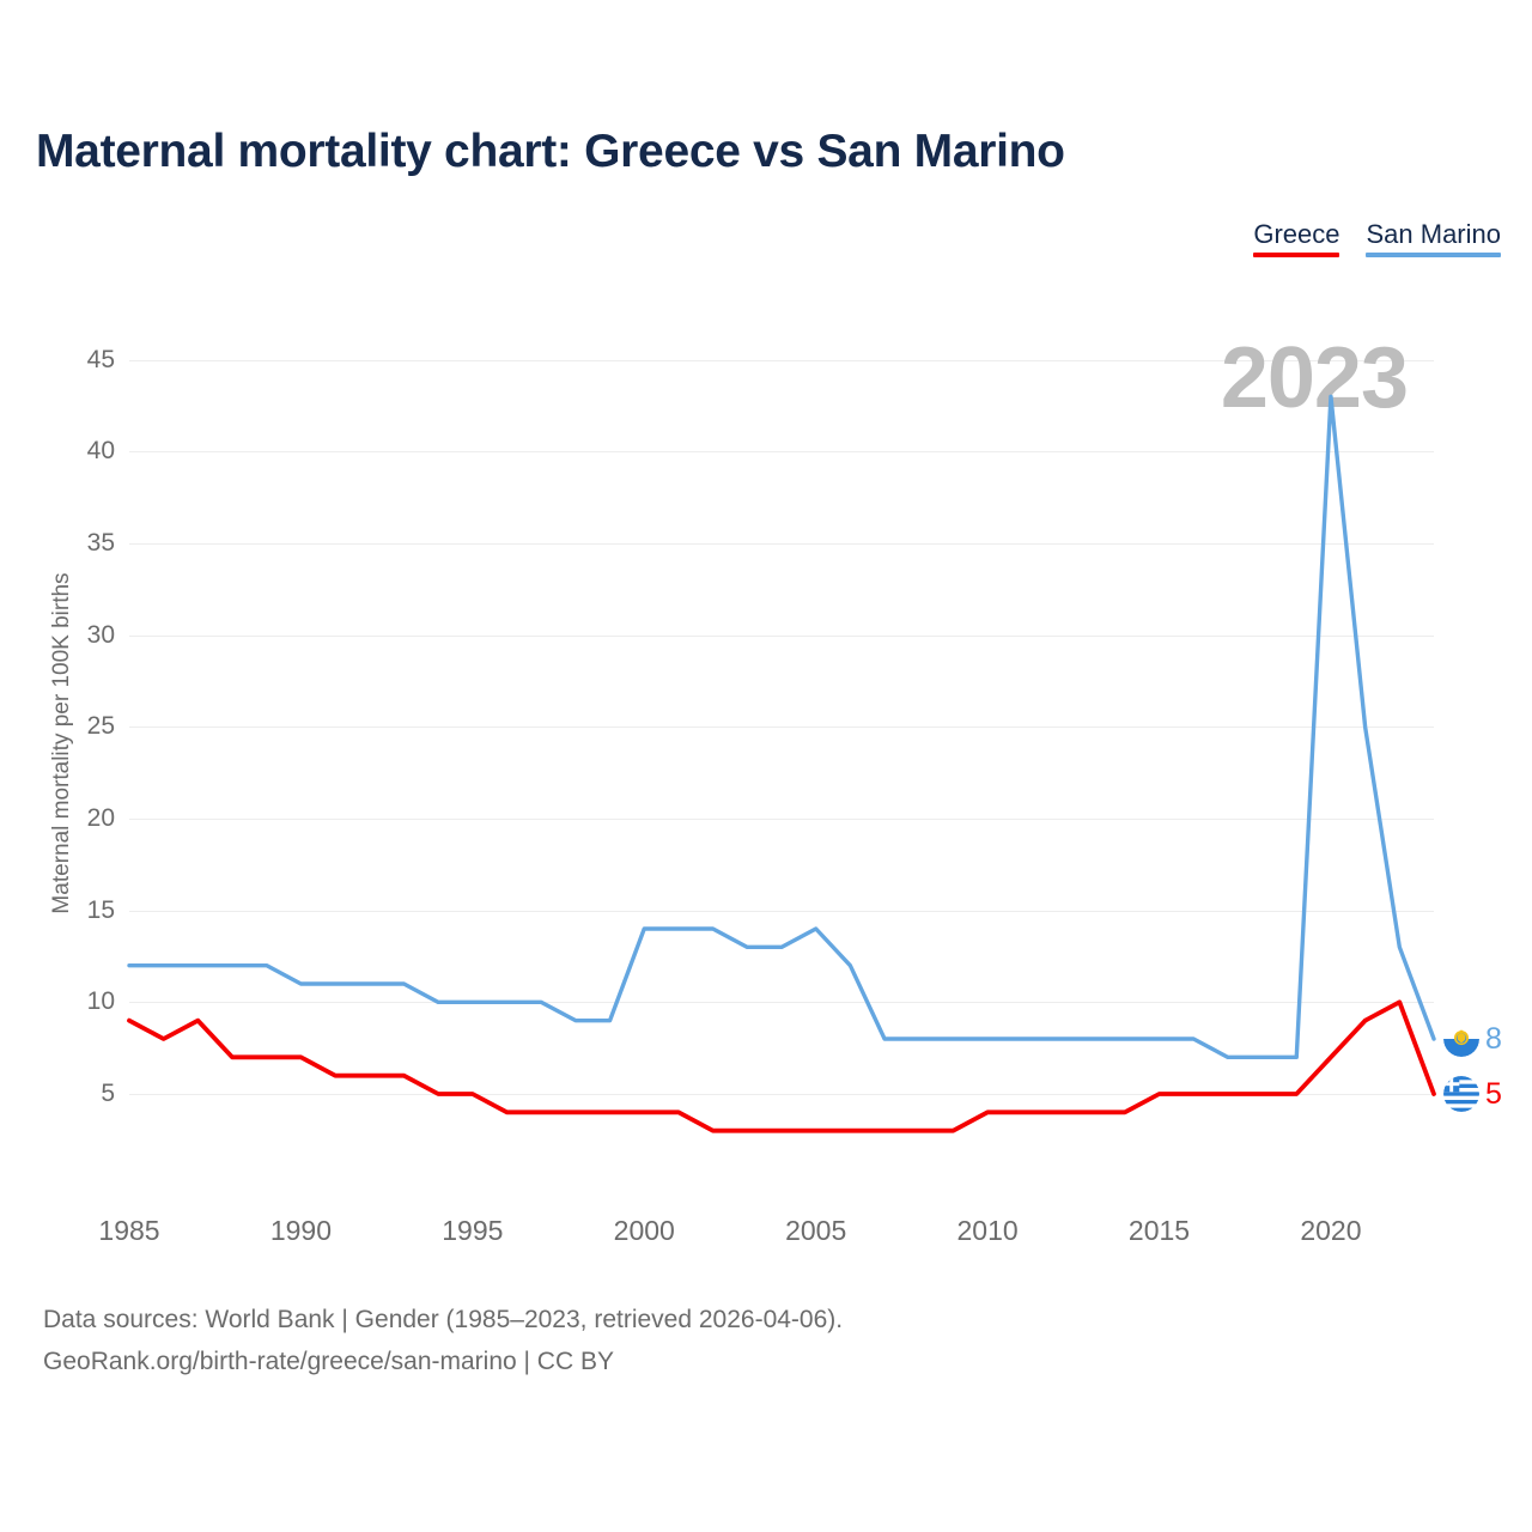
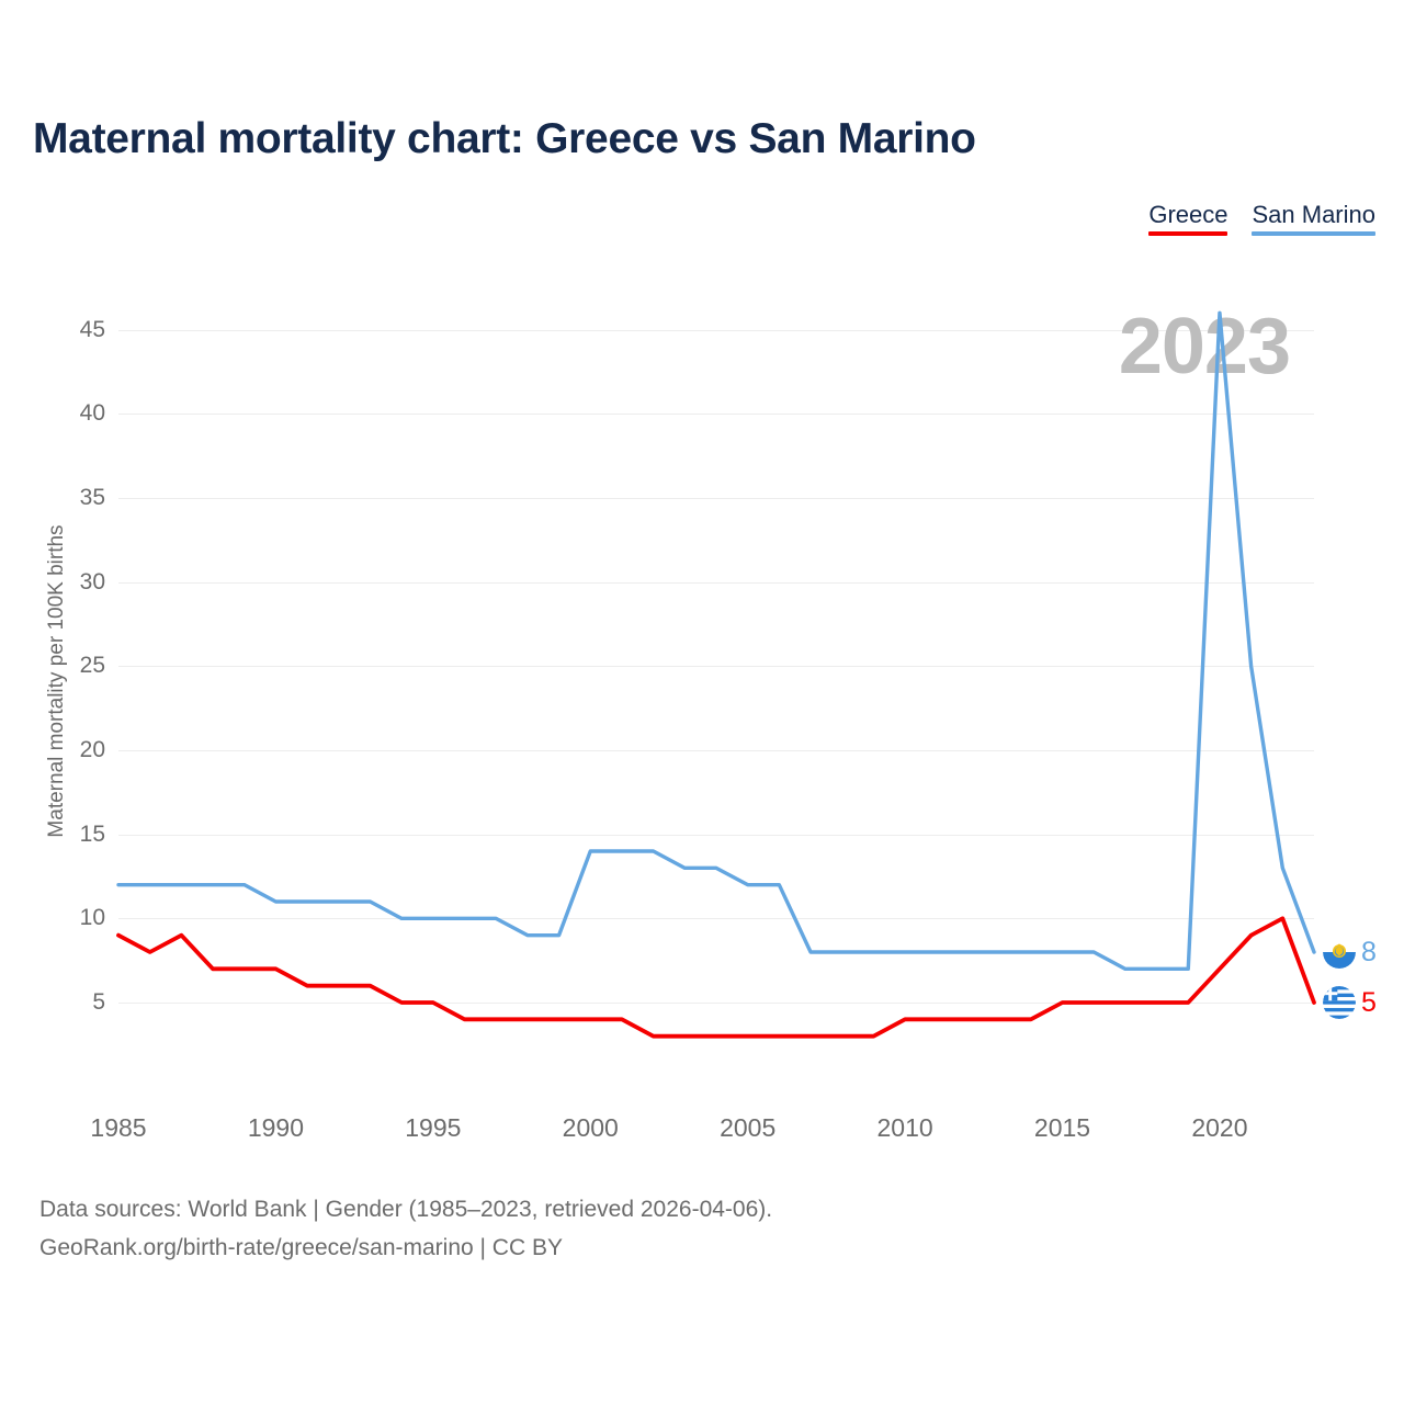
San Marino/2005: 14 -> 12
San Marino/2020: 43 -> 46
